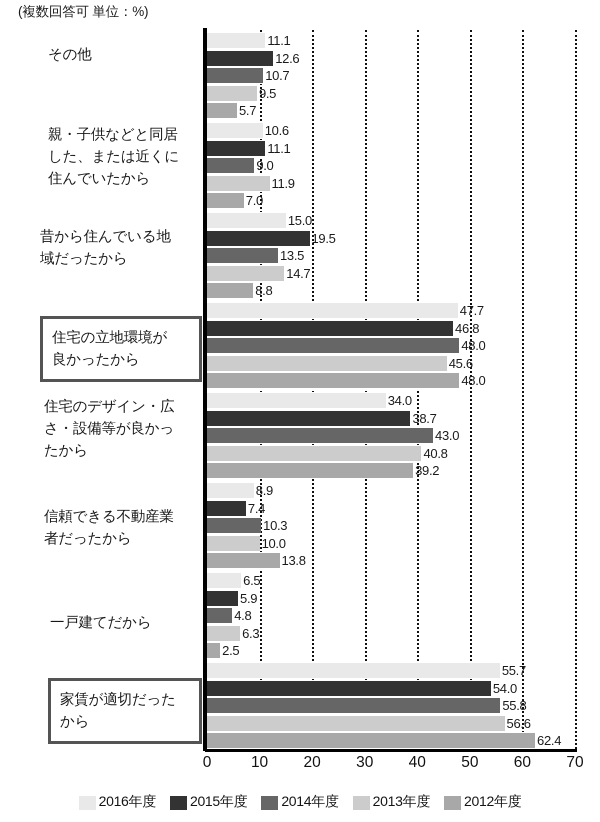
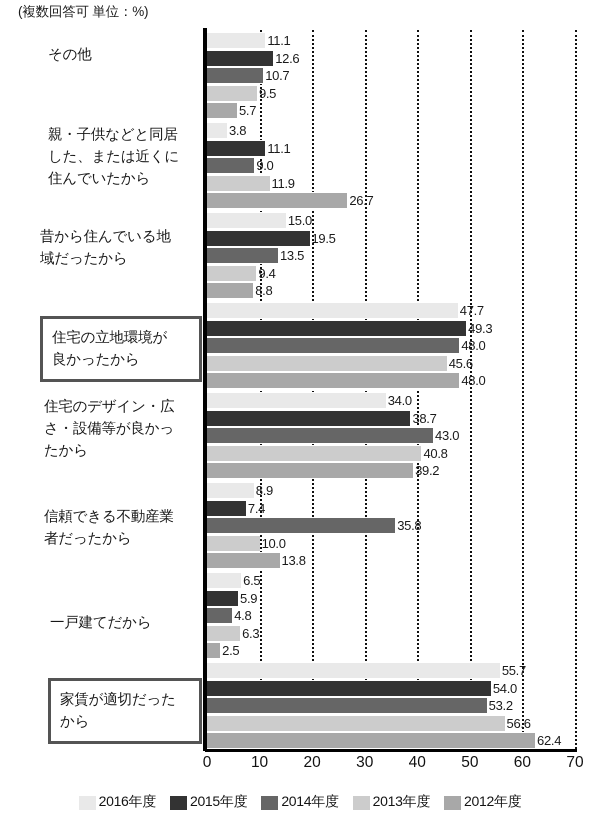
2016年度/親・子供などと同居 した、または近くに 住んでいたから: 10.6 -> 3.8
2012年度/親・子供などと同居 した、または近くに 住んでいたから: 7.0 -> 26.7
2013年度/昔から住んでいる地 域だったから: 14.7 -> 9.4
2015年度/住宅の立地環境が 良かったから: 46.8 -> 49.3
2014年度/信頼できる不動産業 者だったから: 10.3 -> 35.8
2014年度/家賃が適切だった から: 55.8 -> 53.2
